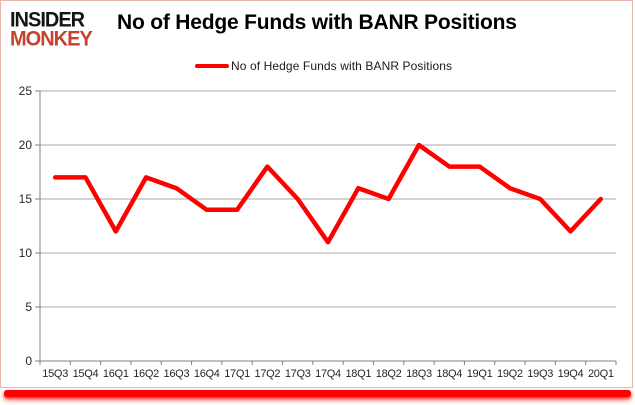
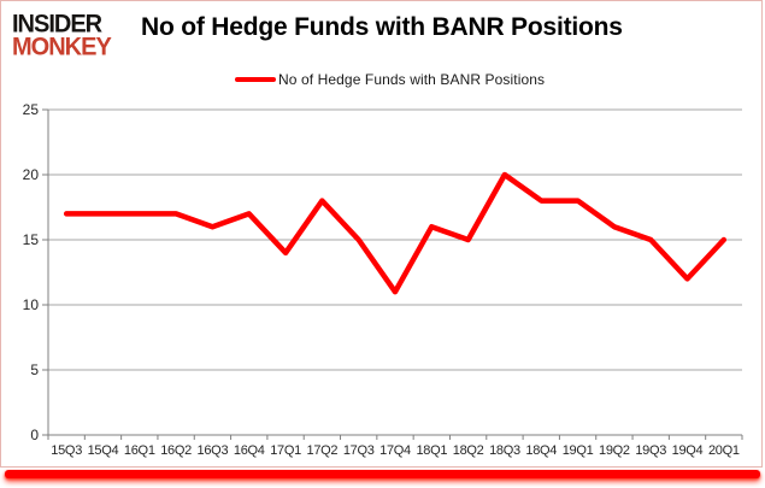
16Q1: 12 -> 17
16Q4: 14 -> 17
